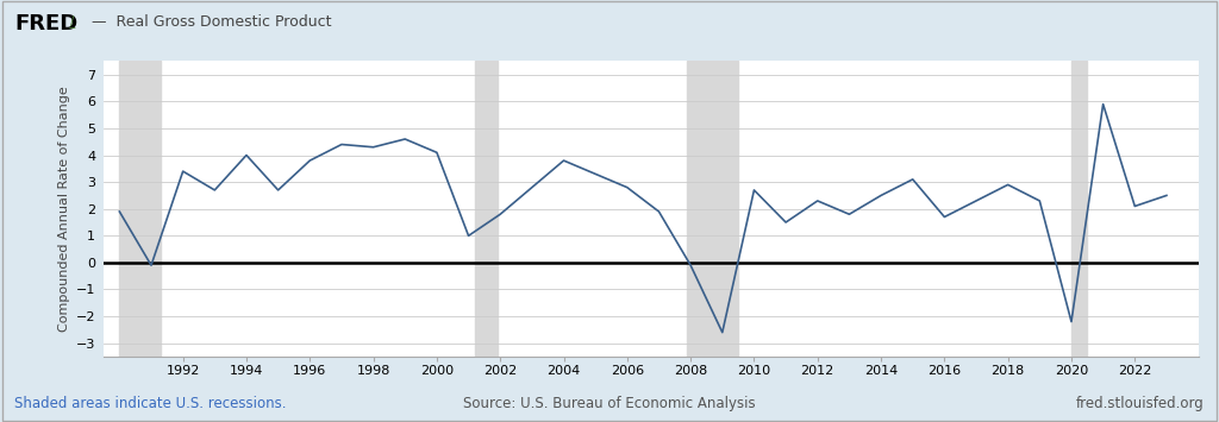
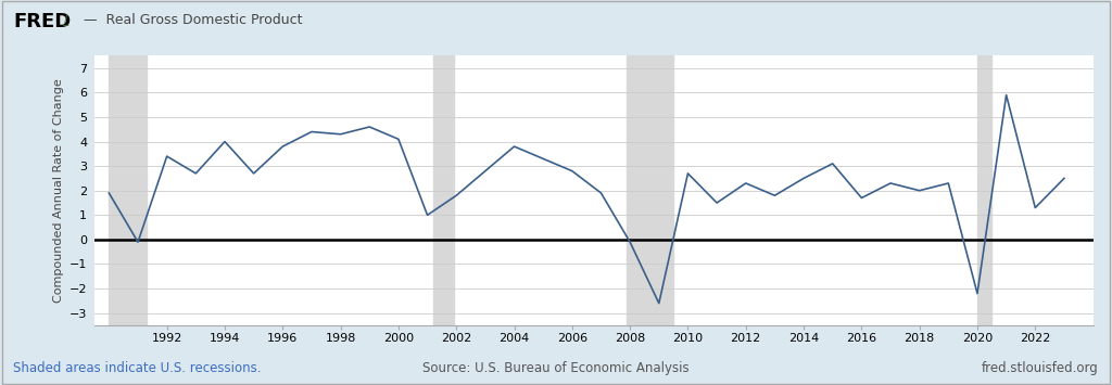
2018: 2.9 -> 2.0
2022: 2.1 -> 1.3
